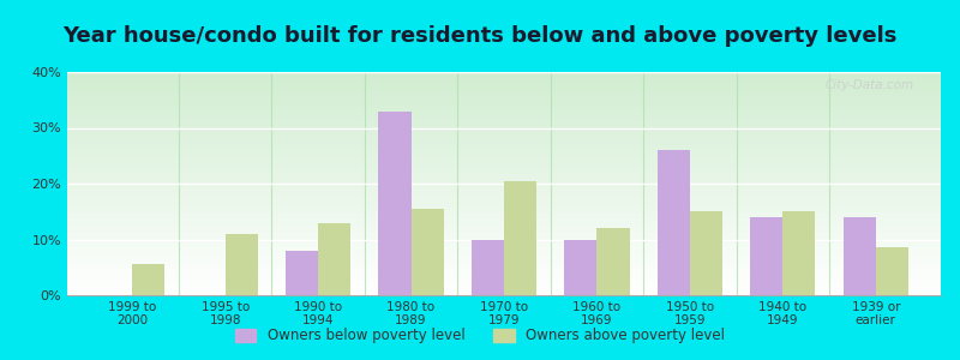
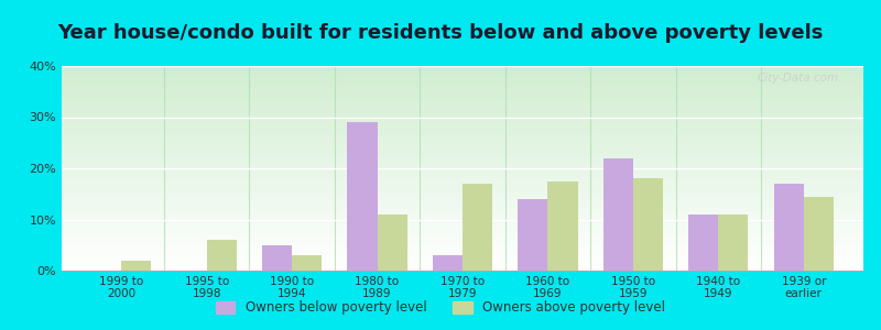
Owners above poverty level/1999 to 2000: 5.5% -> 2.0%
Owners above poverty level/1995 to 1998: 11.0% -> 6.0%
Owners below poverty level/1990 to 1994: 8% -> 5%
Owners above poverty level/1990 to 1994: 13.0% -> 3.0%
Owners below poverty level/1980 to 1989: 33% -> 29%
Owners above poverty level/1980 to 1989: 15.5% -> 11.0%
Owners below poverty level/1970 to 1979: 10% -> 3%
Owners above poverty level/1970 to 1979: 20.5% -> 17.0%
Owners below poverty level/1960 to 1969: 10% -> 14%
Owners above poverty level/1960 to 1969: 12.0% -> 17.5%
Owners below poverty level/1950 to 1959: 26% -> 22%
Owners above poverty level/1950 to 1959: 15.0% -> 18.0%
Owners below poverty level/1940 to 1949: 14% -> 11%
Owners above poverty level/1940 to 1949: 15.0% -> 11.0%
Owners below poverty level/1939 or earlier: 14% -> 17%
Owners above poverty level/1939 or earlier: 8.5% -> 14.5%
